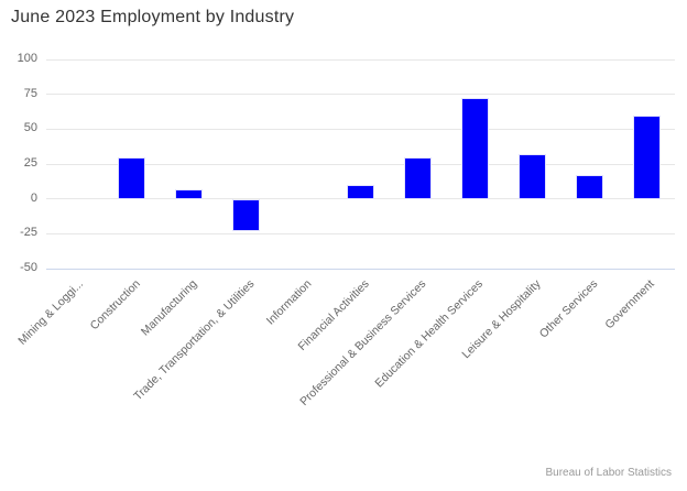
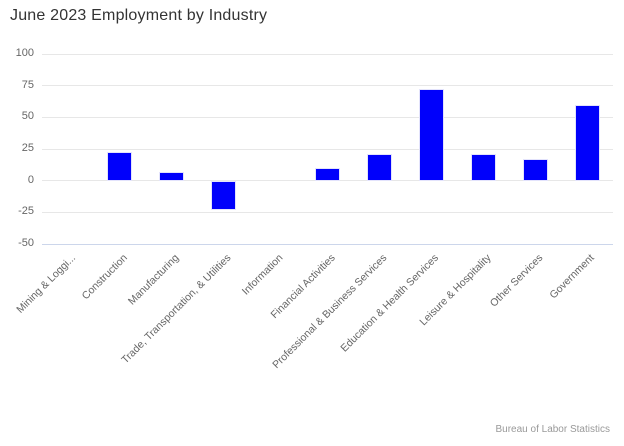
Construction: 30 -> 23
Professional & Business Services: 30 -> 21
Leisure & Hospitality: 32 -> 21
